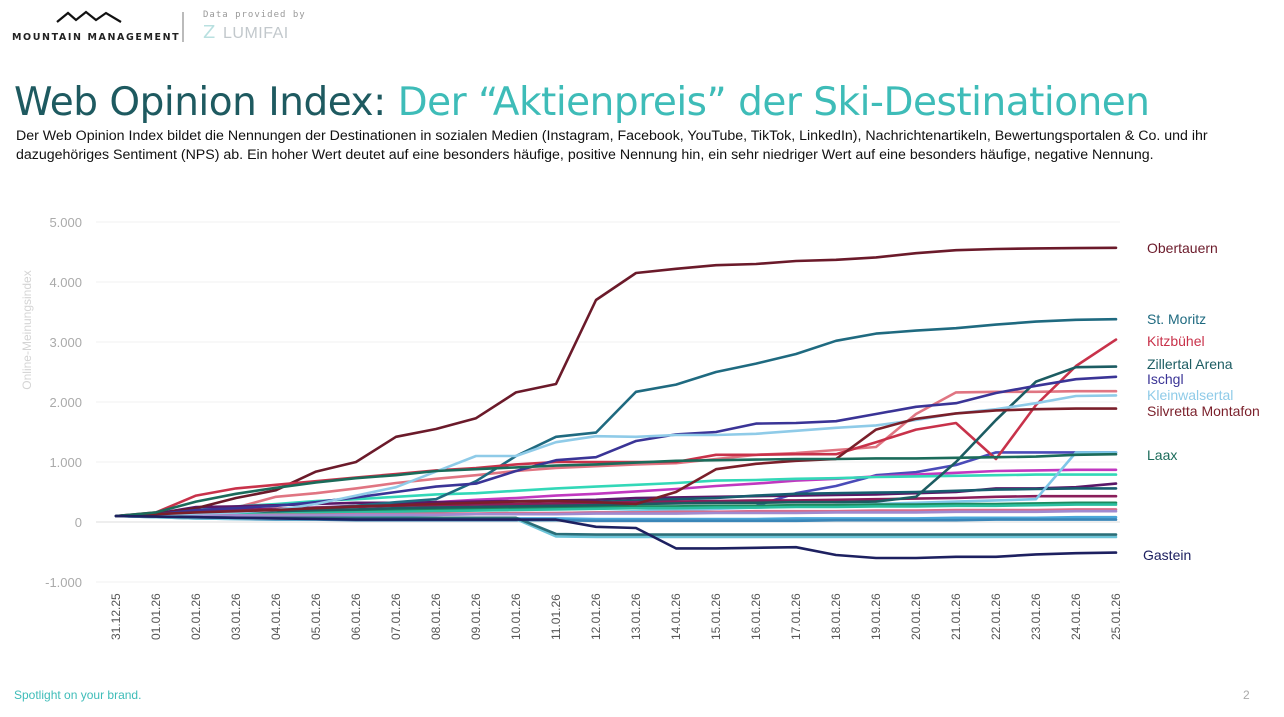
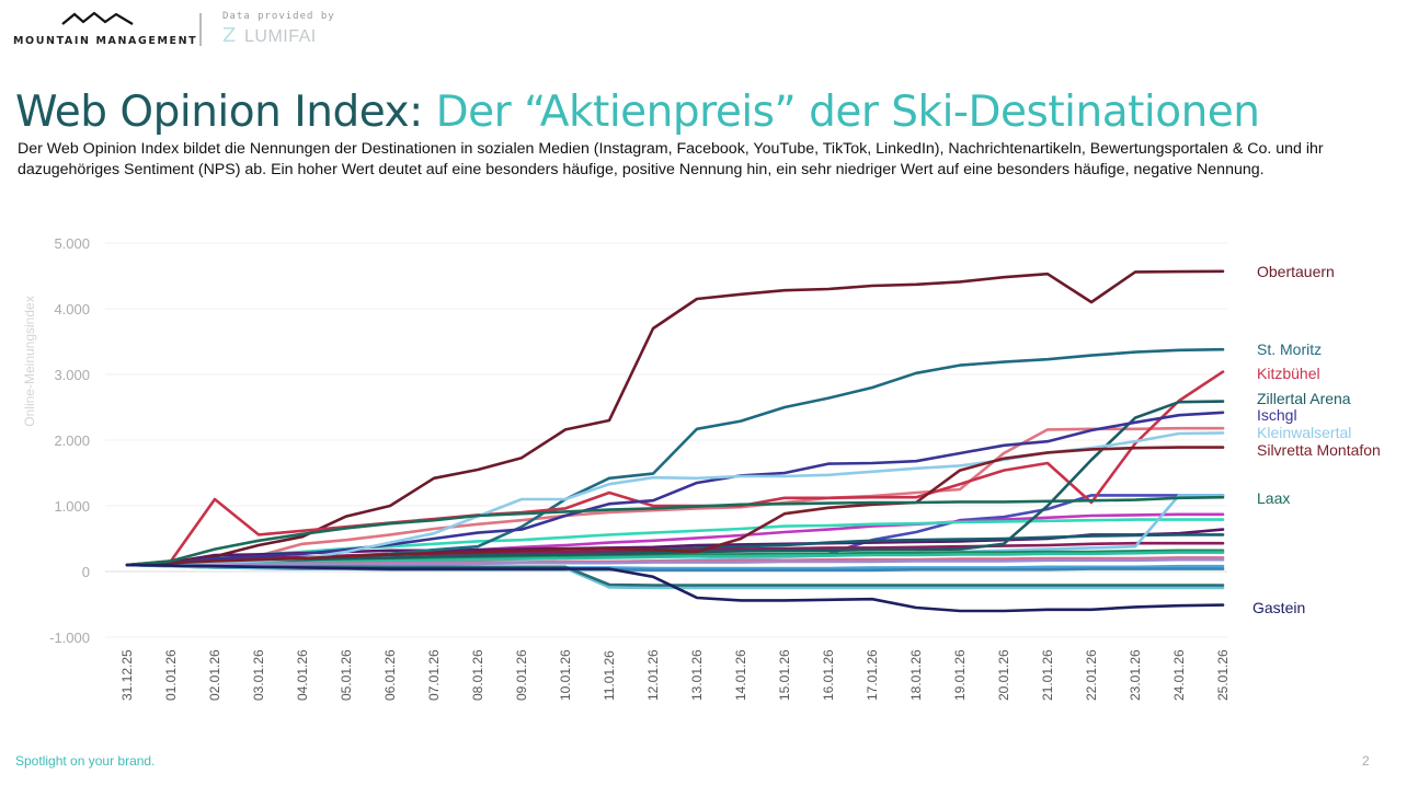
Kitzbühel/02.01.26: 400 -> 1100
Kitzbühel/11.01.26: 1000 -> 1200
Gastein/13.01.26: -100 -> -400
Obertauern/22.01.26: 4600 -> 4100
